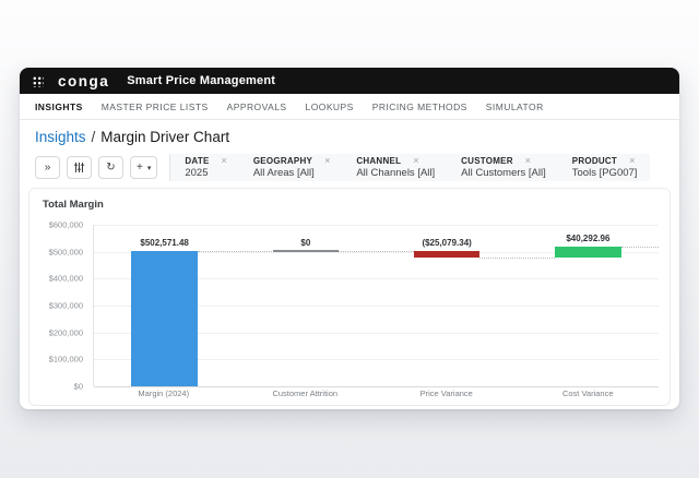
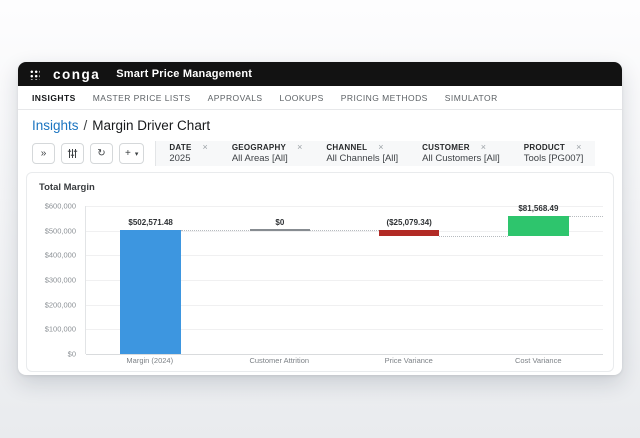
Cost Variance: $40,292.96 -> $81,568.49
